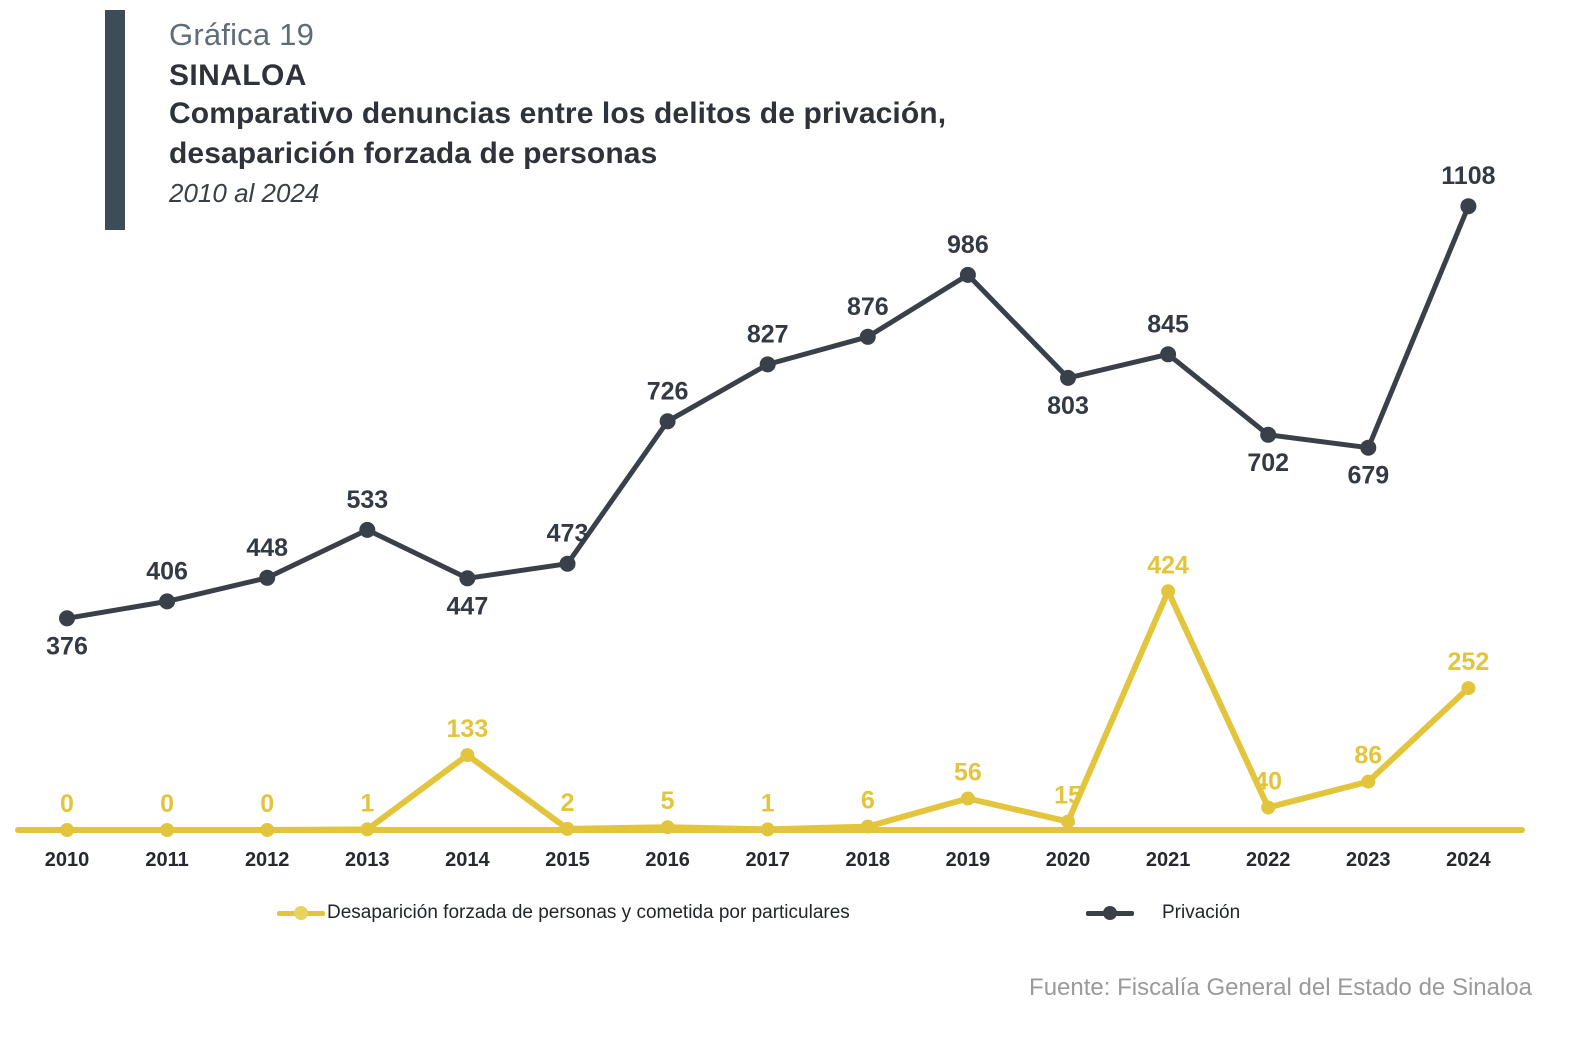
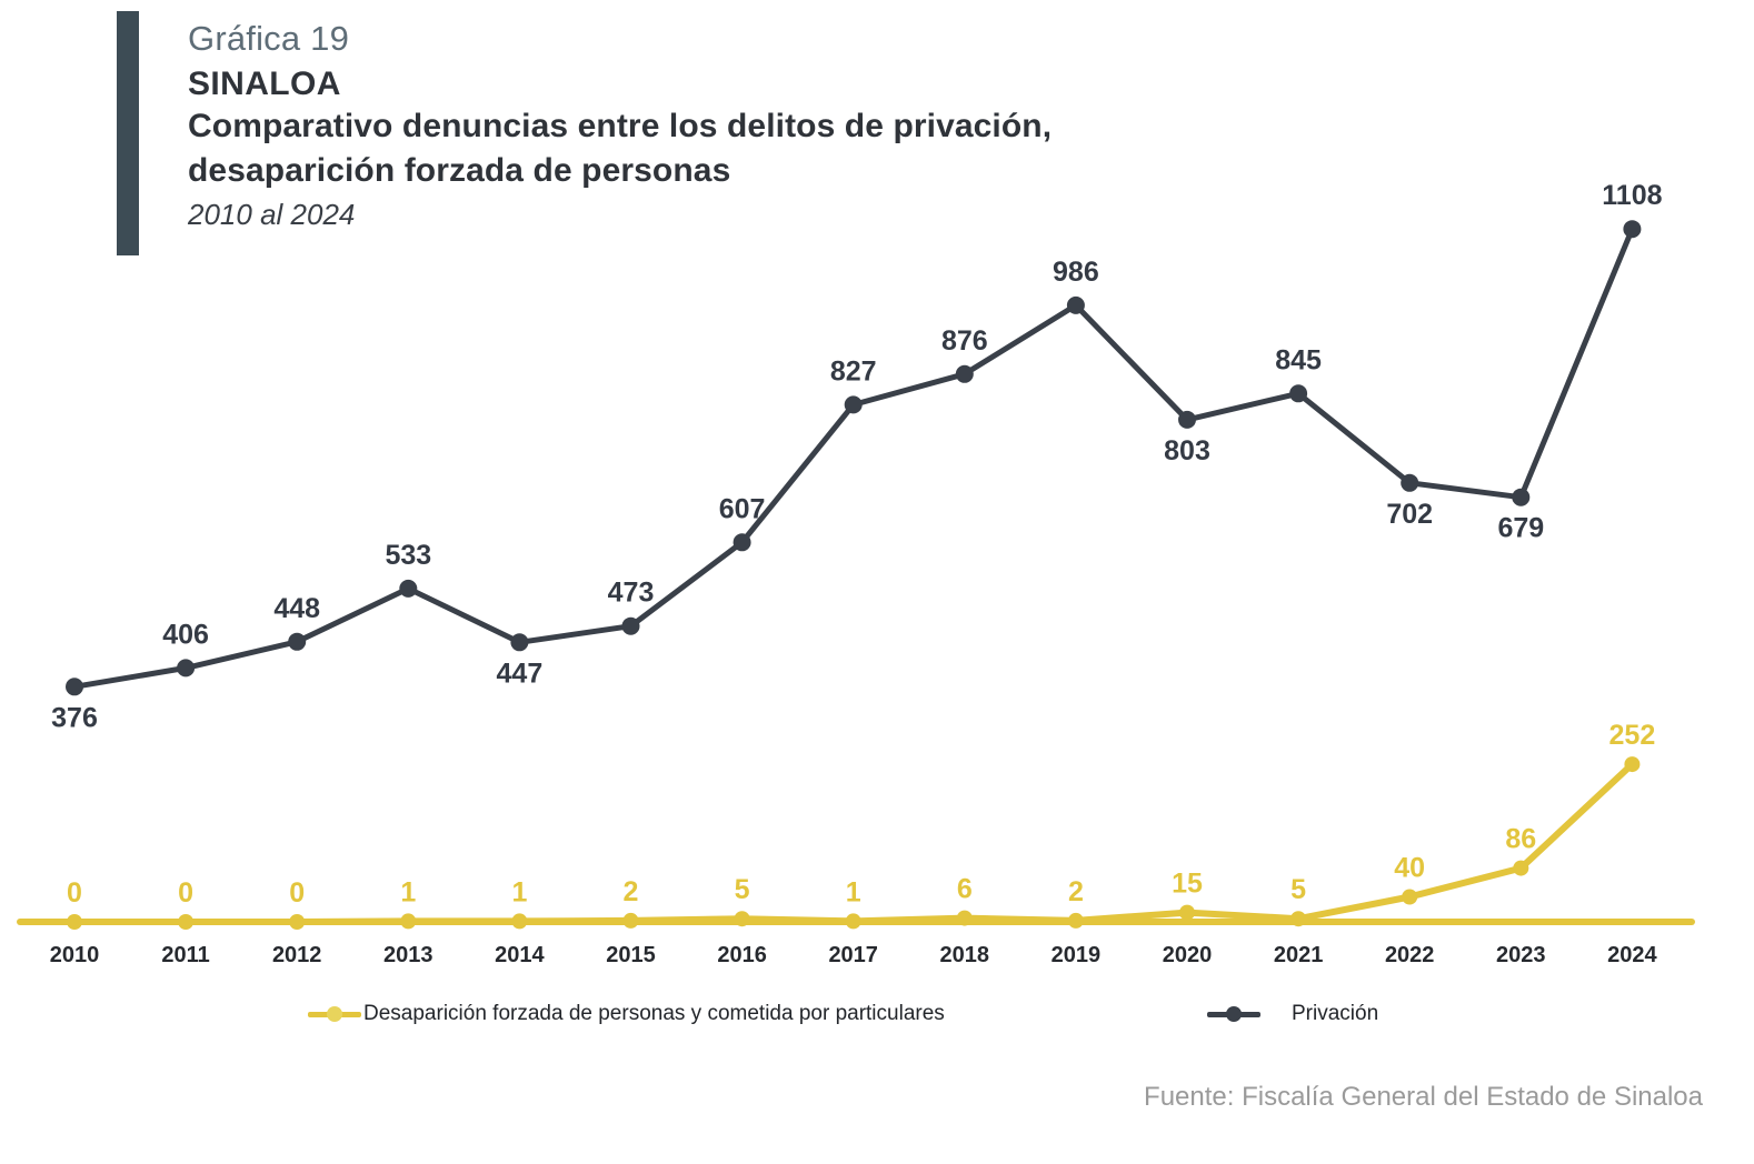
Desaparición forzada de personas y cometida por particulares/2014: 133 -> 1
Privación/2016: 726 -> 607
Desaparición forzada de personas y cometida por particulares/2019: 56 -> 2
Desaparición forzada de personas y cometida por particulares/2021: 424 -> 5
